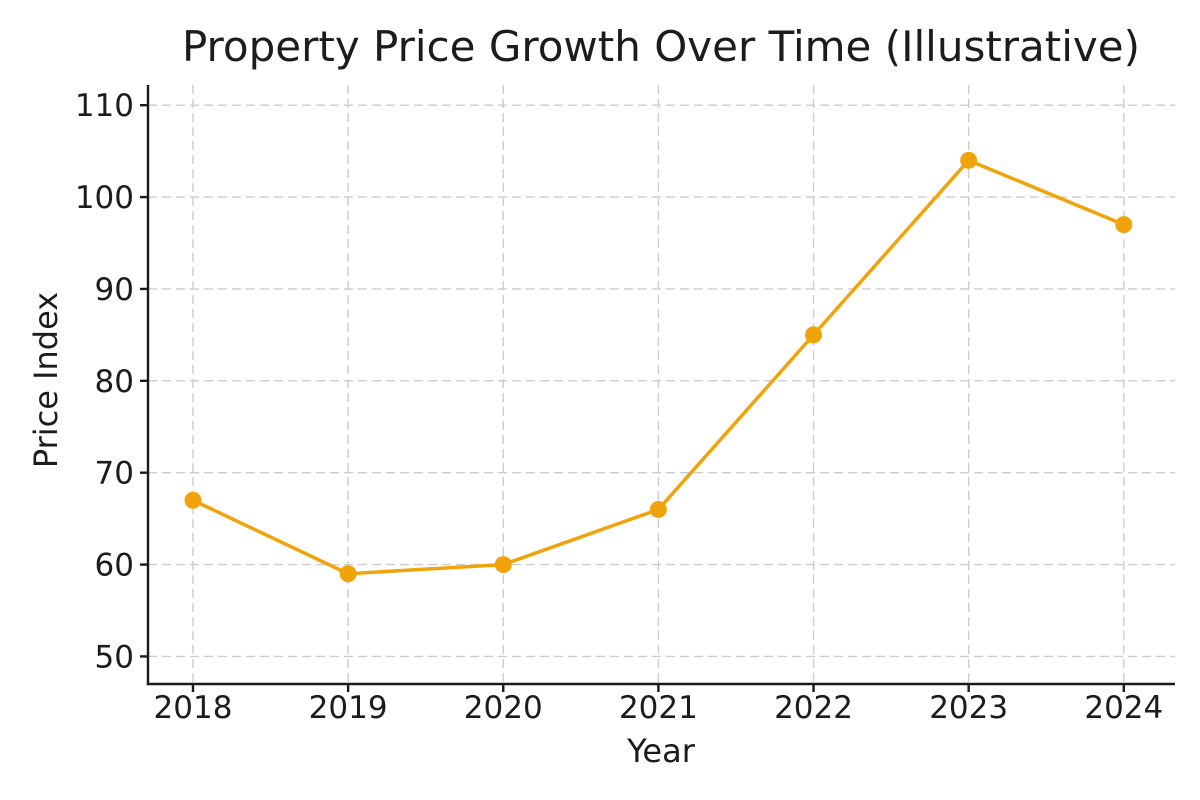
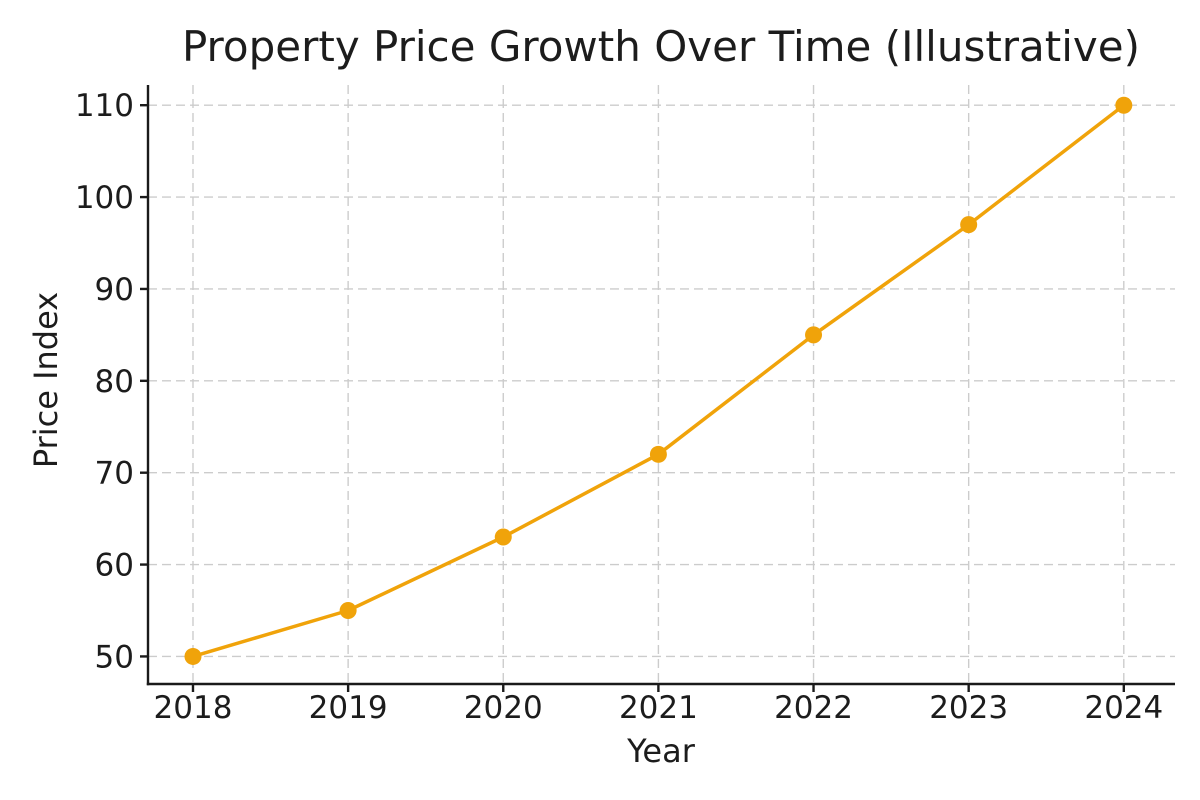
2018: 67 -> 50
2019: 59 -> 55
2020: 60 -> 63
2021: 66 -> 72
2023: 104 -> 97
2024: 97 -> 110
